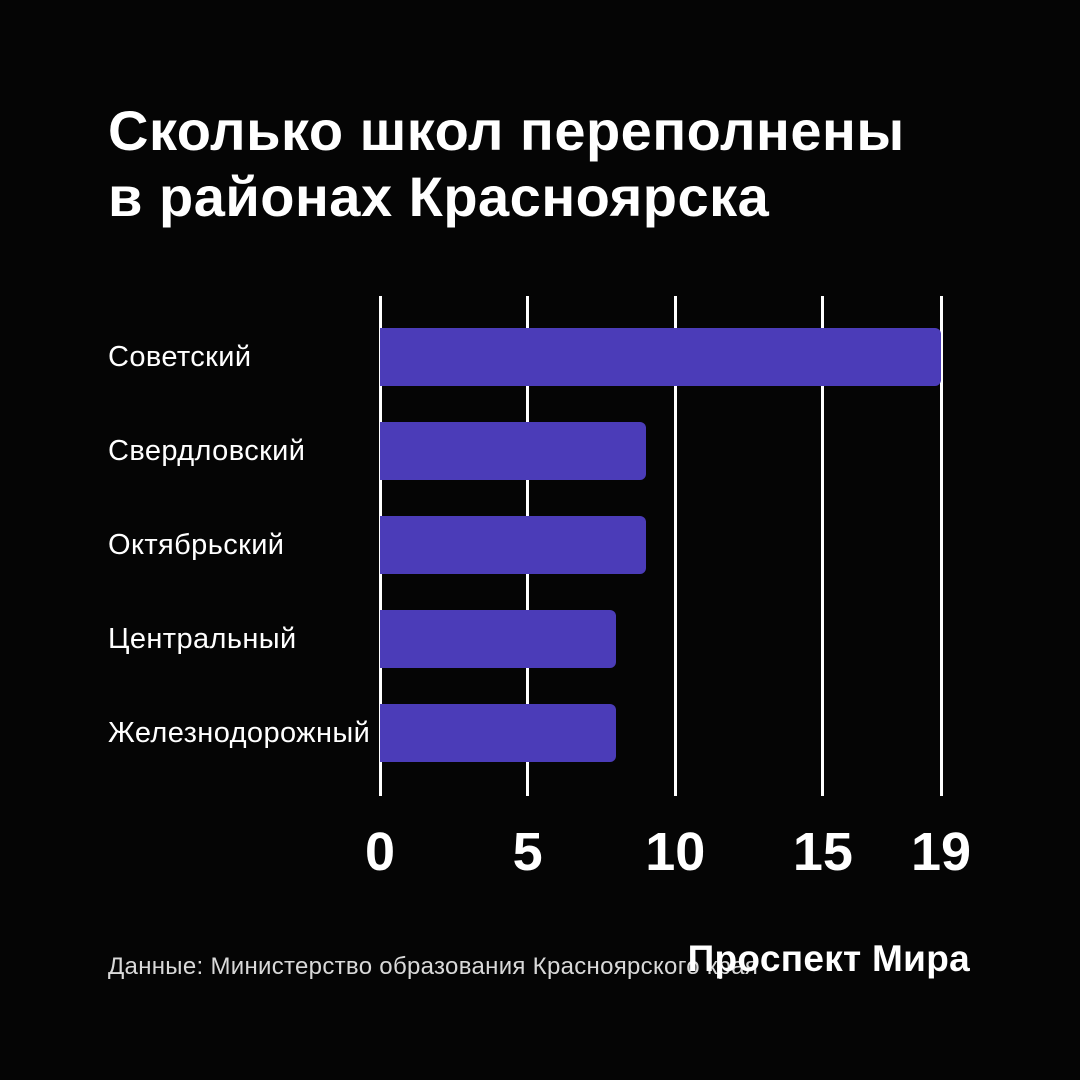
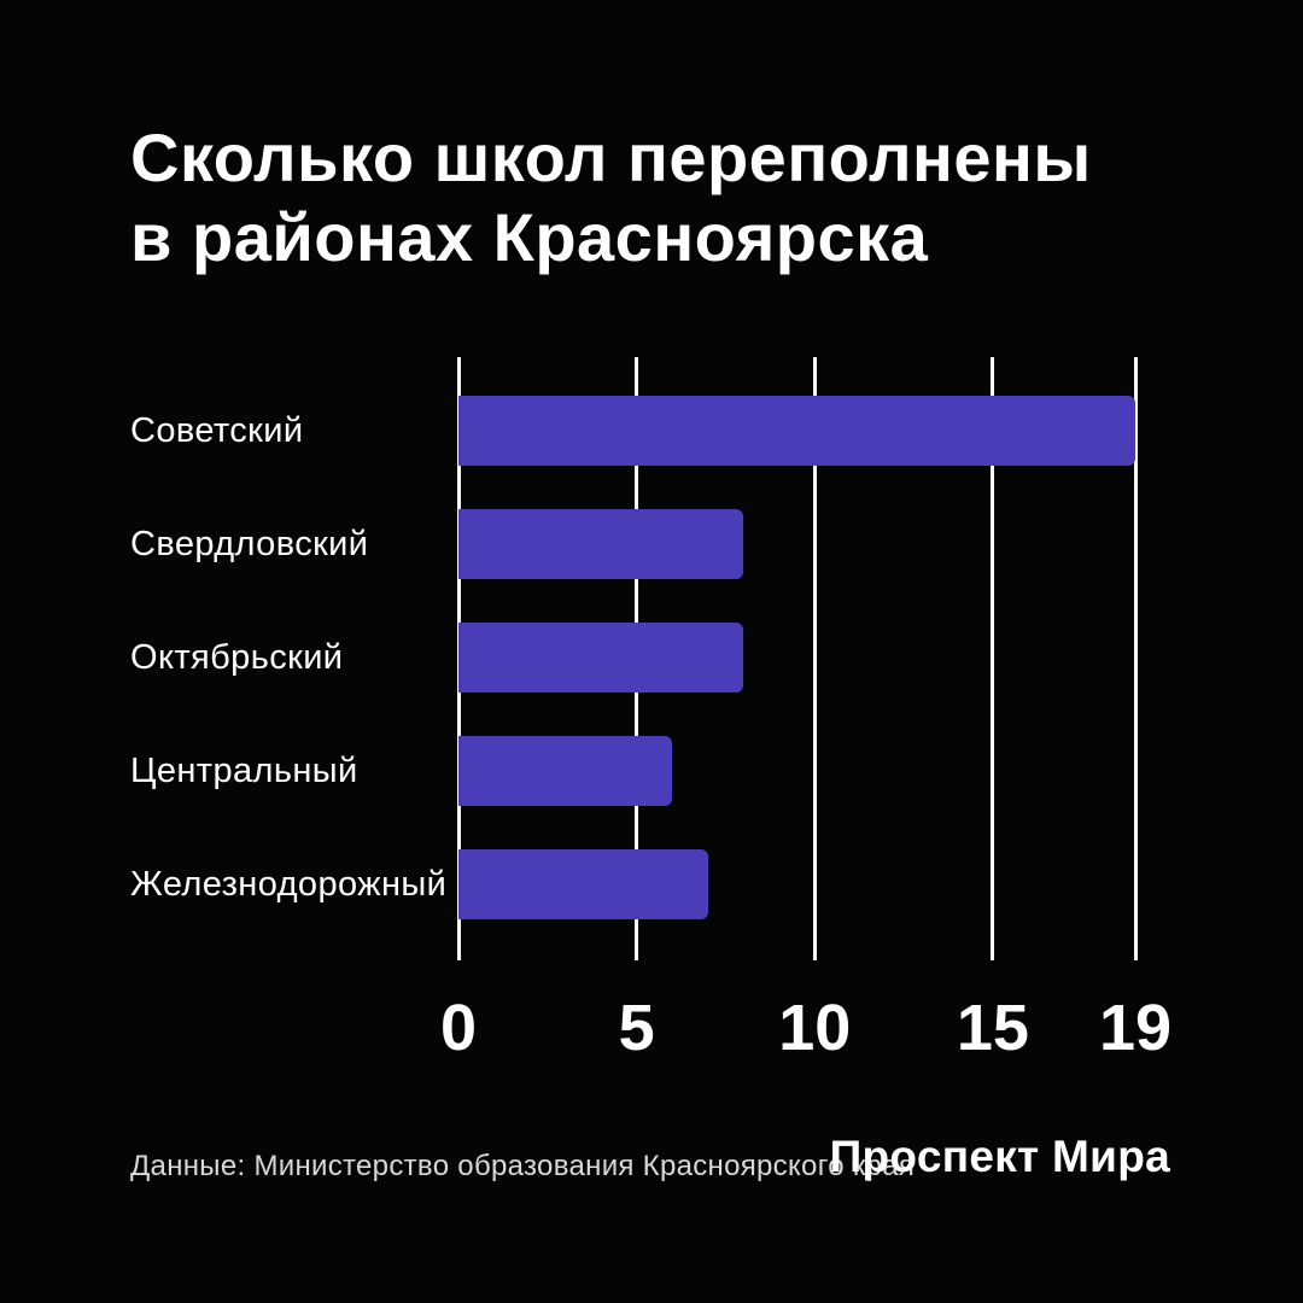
Свердловский: 9 -> 8
Октябрьский: 9 -> 8
Центральный: 8 -> 6
Железнодорожный: 8 -> 7
